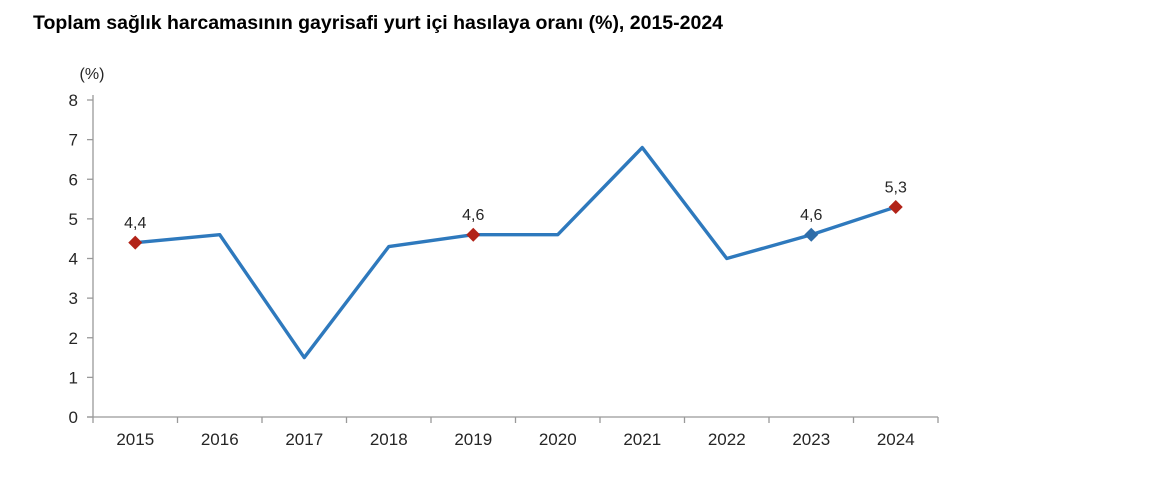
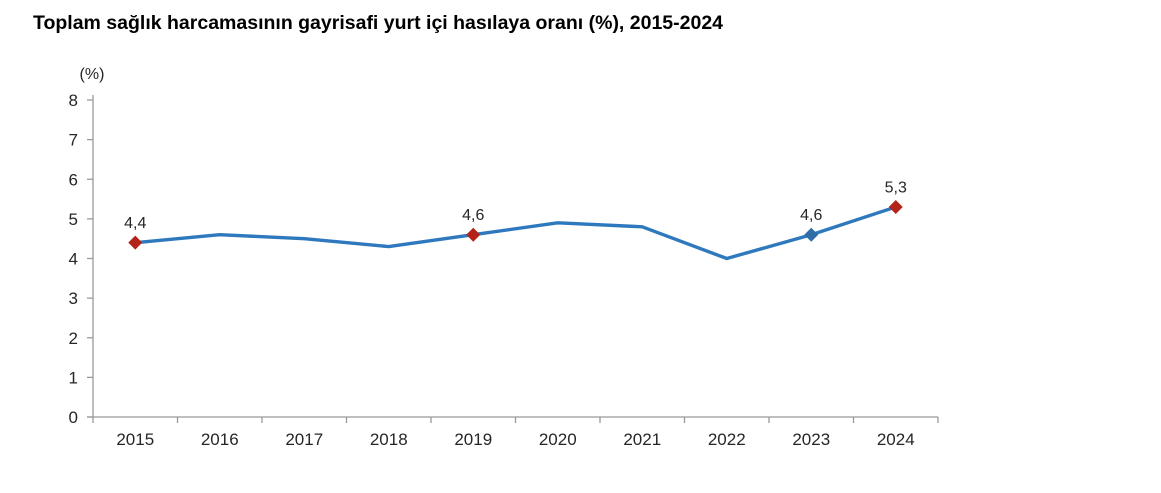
2017: 1.5 -> 4.5
2020: 4.6 -> 4.9
2021: 6.8 -> 4.8
